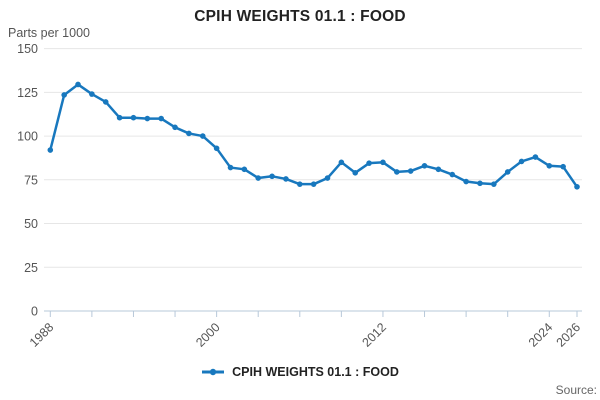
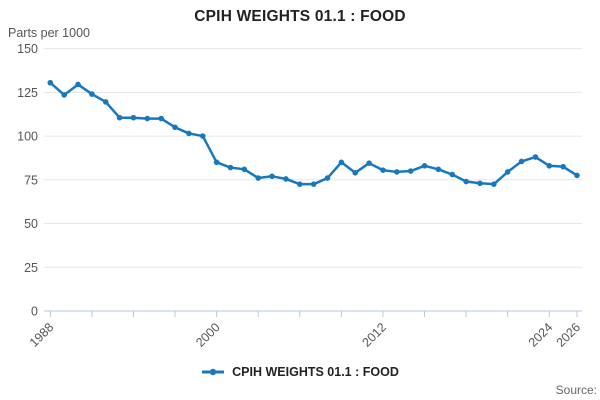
1988: 92 -> 130
2000: 93 -> 85
2012: 85 -> 80
2026: 71 -> 78
